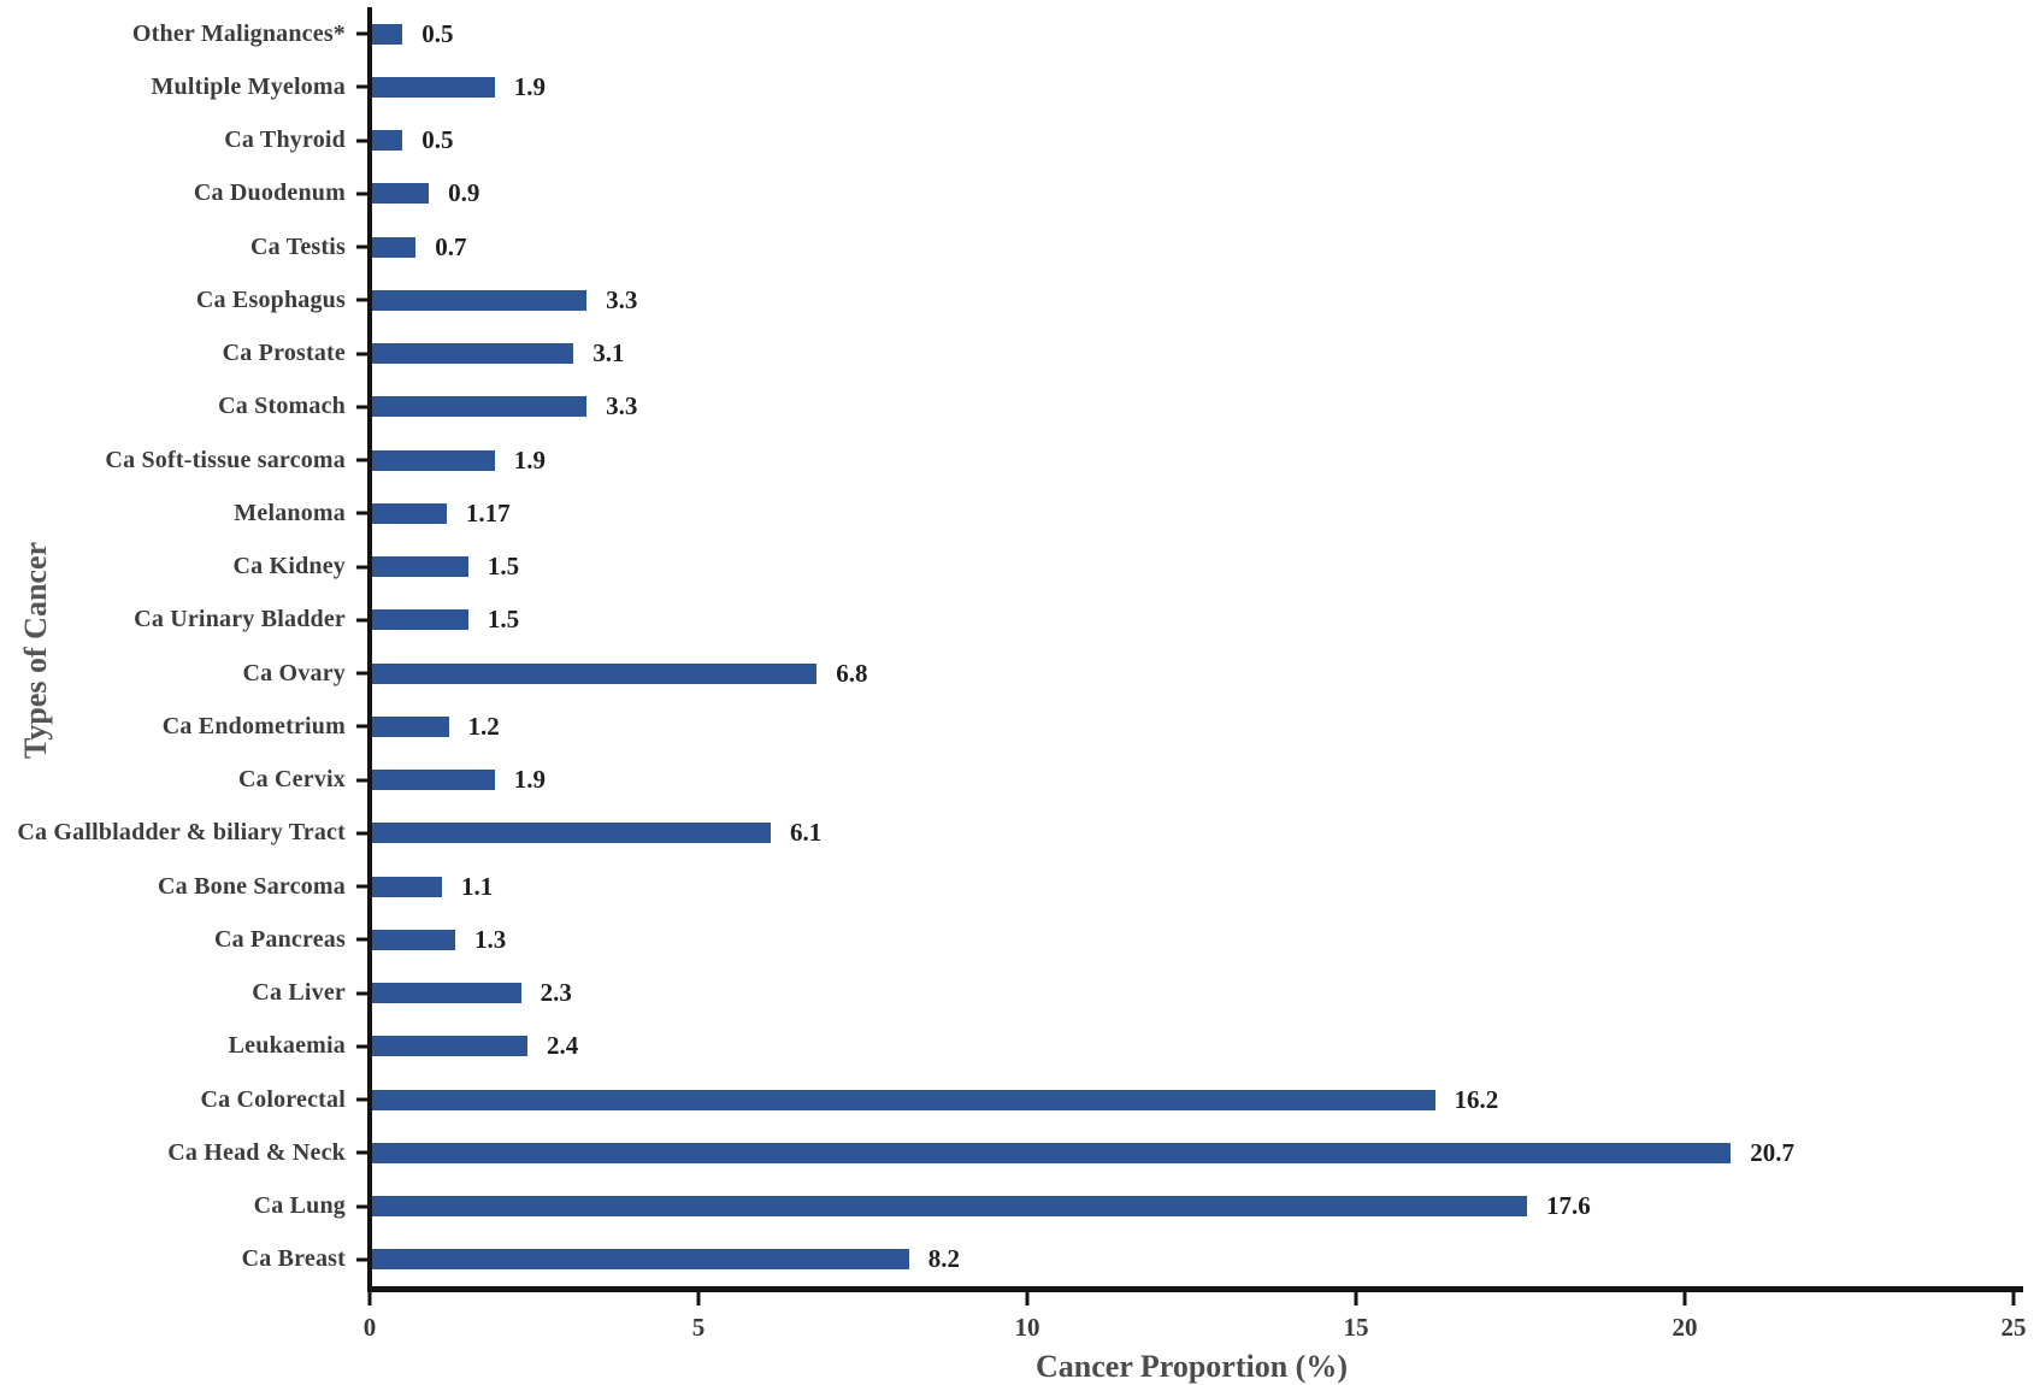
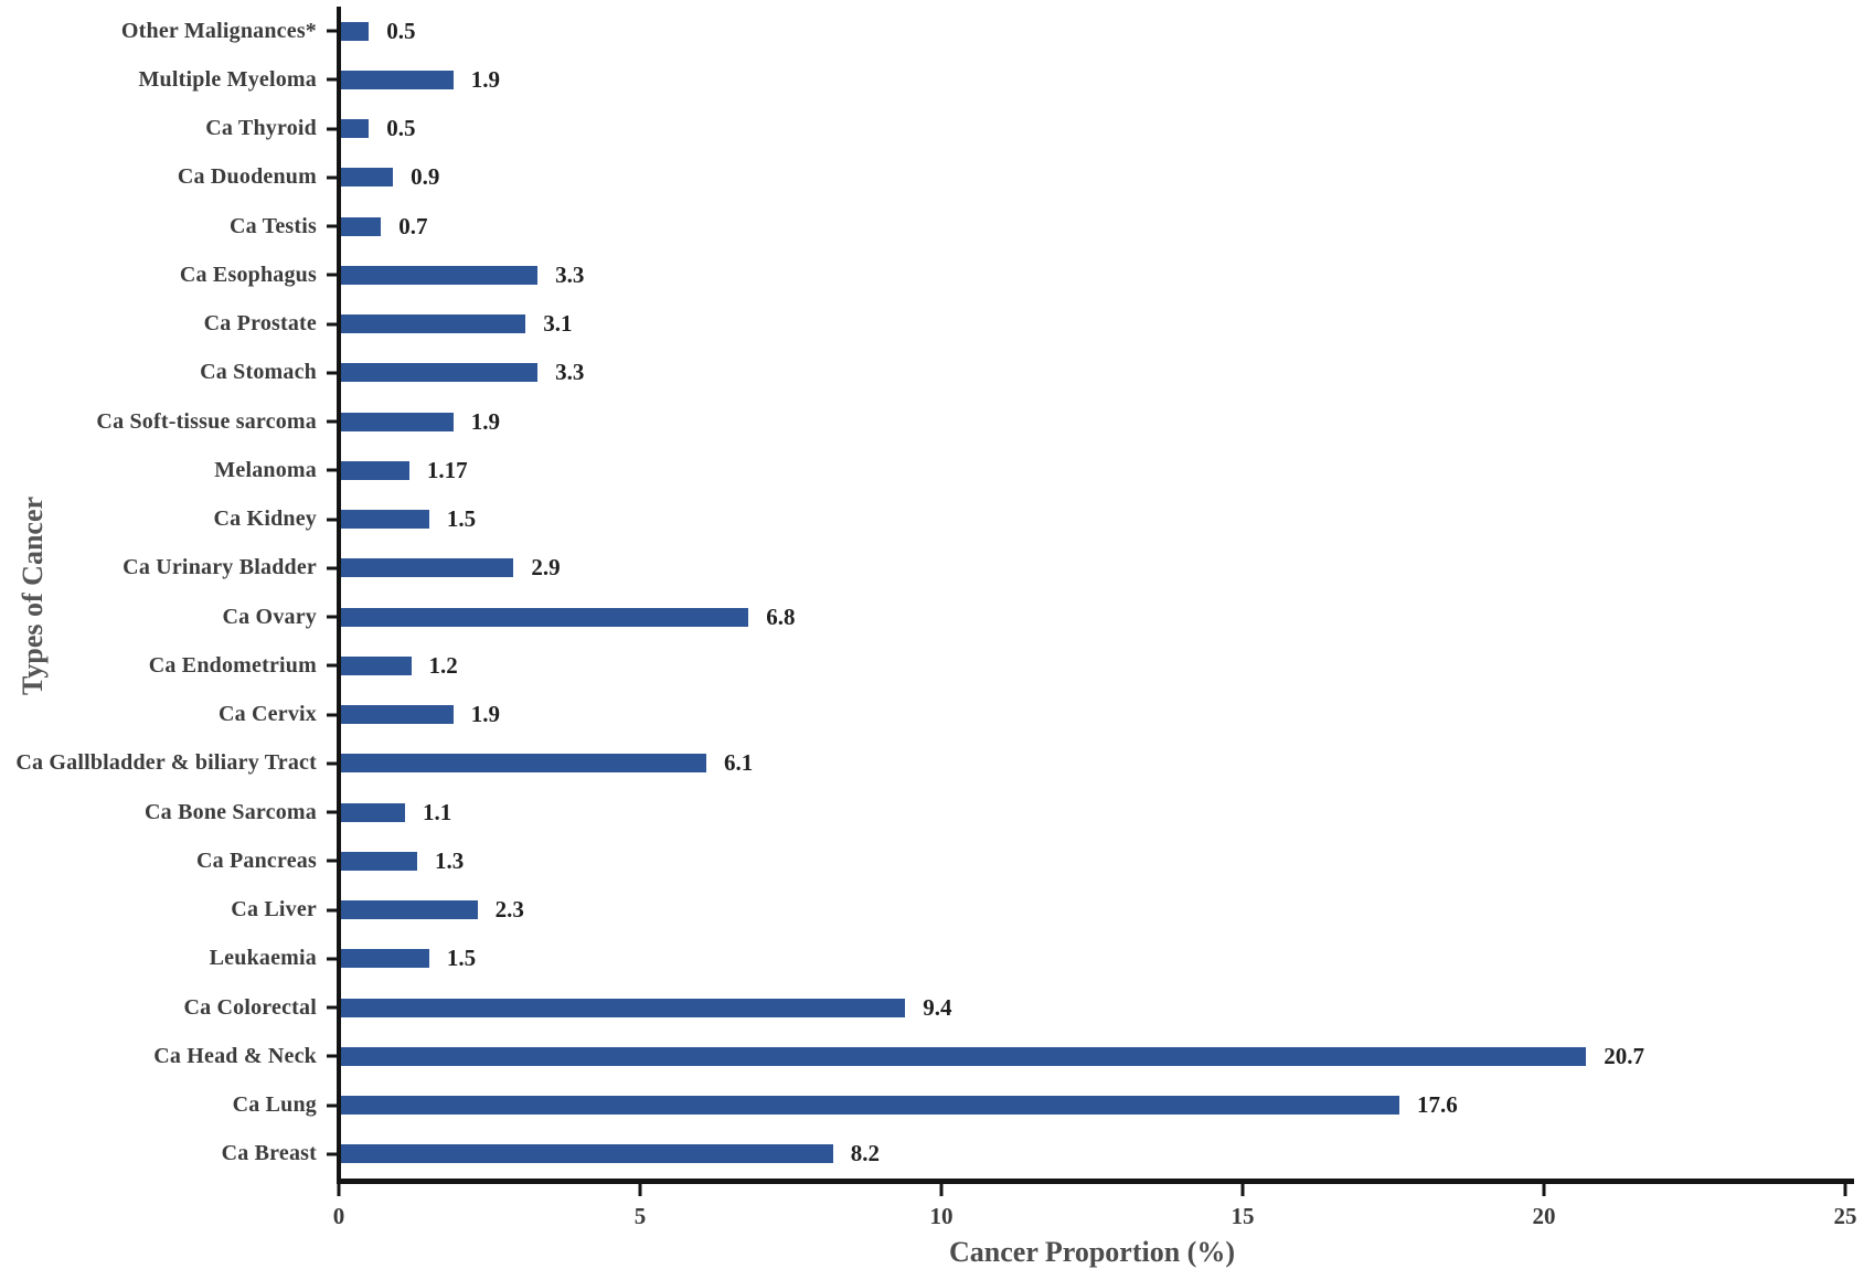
Ca Urinary Bladder: 1.5 -> 2.9
Leukaemia: 2.4 -> 1.5
Ca Colorectal: 16.2 -> 9.4
